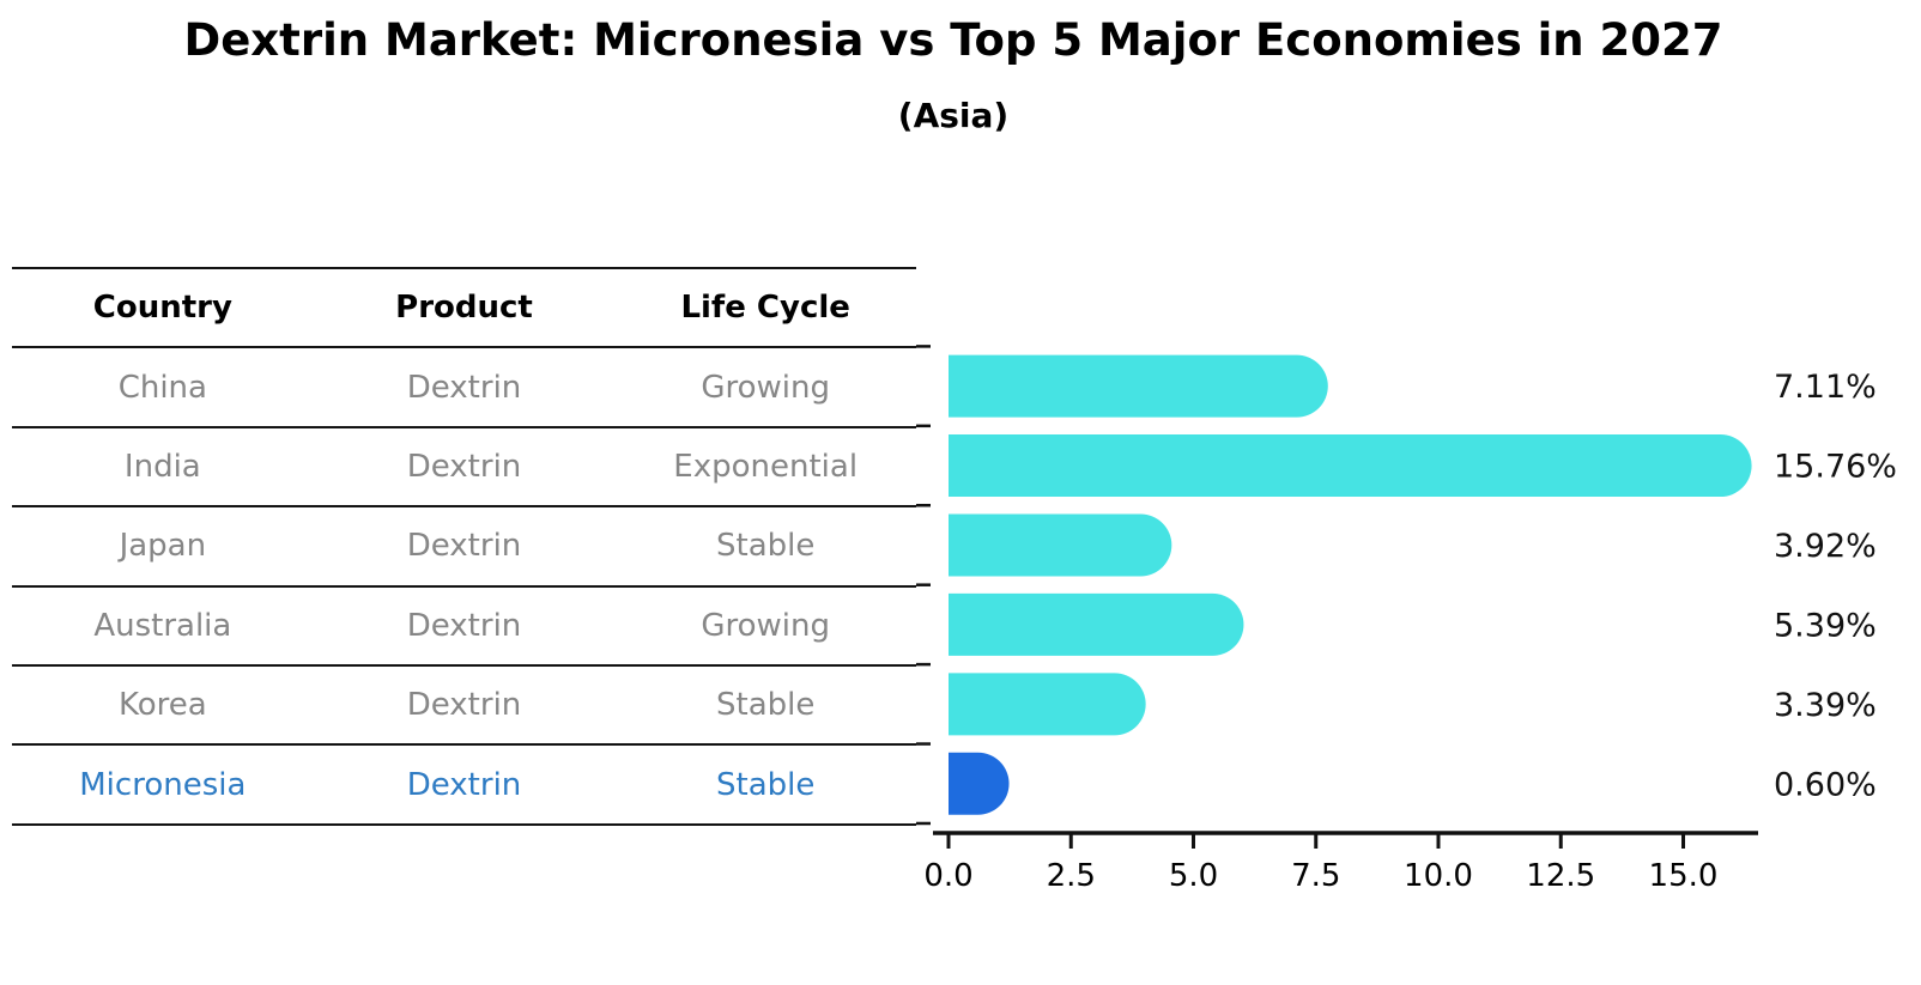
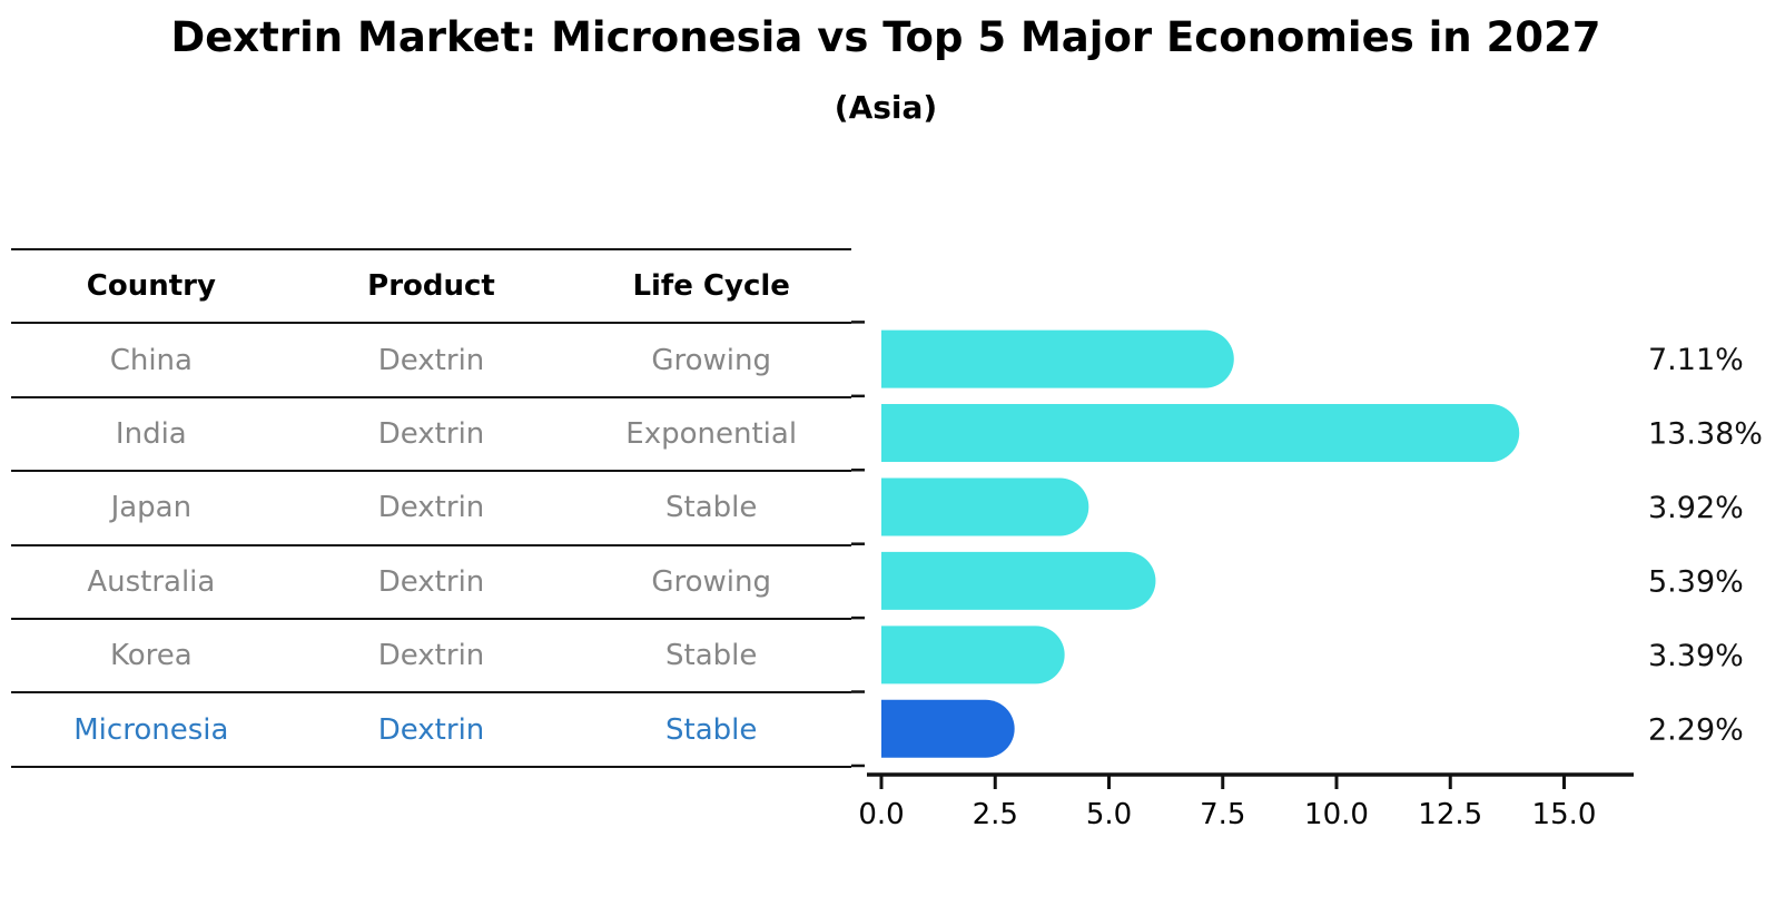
India: 15.76% -> 13.38%
Micronesia: 0.60% -> 2.29%
